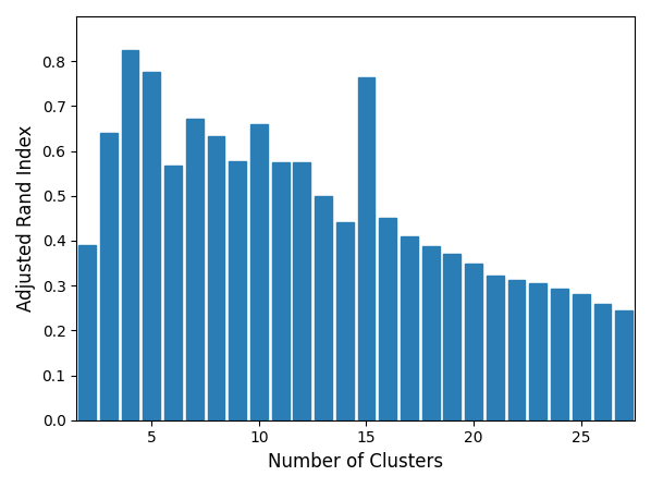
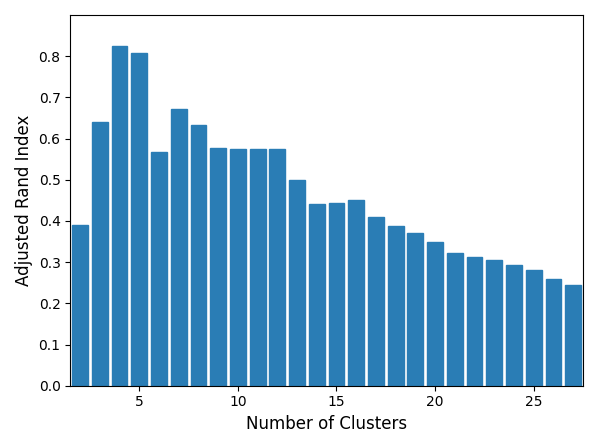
5: 0.775 -> 0.808
10: 0.660 -> 0.575
15: 0.765 -> 0.443
